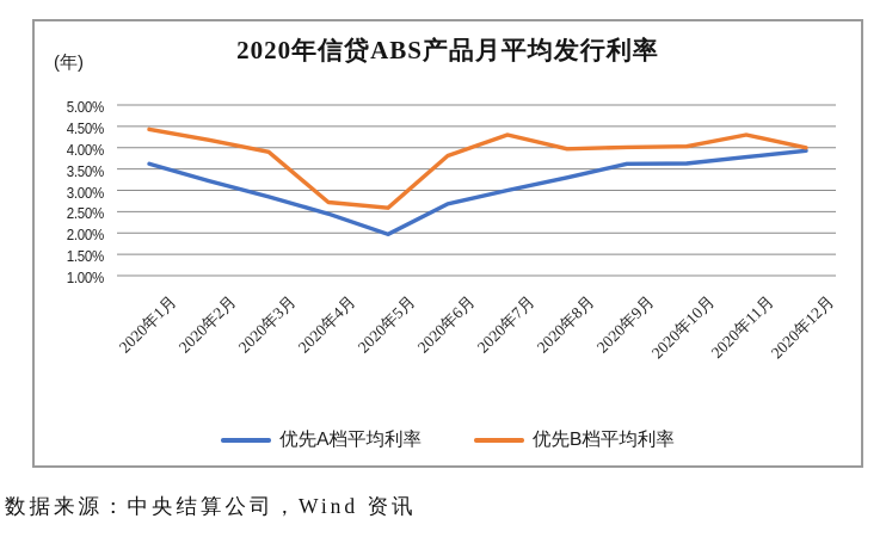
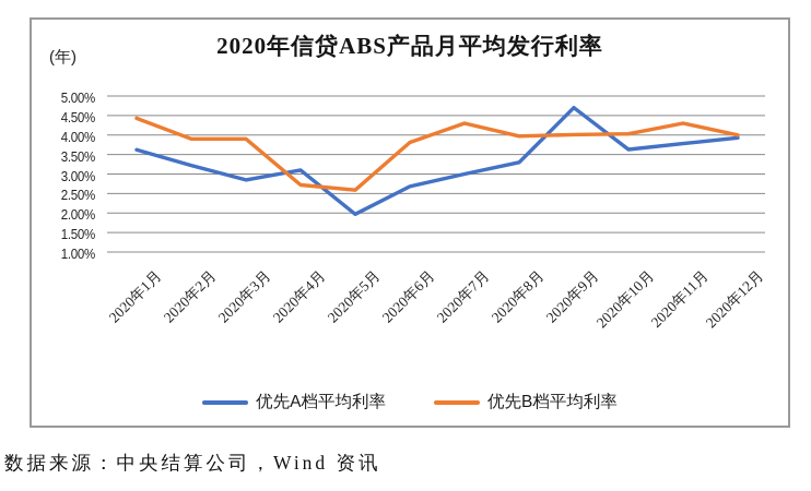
优先B档平均利率/2020年2月: 4.2% -> 3.9%
优先A档平均利率/2020年4月: 2.5% -> 3.1%
优先A档平均利率/2020年9月: 3.6% -> 4.7%
